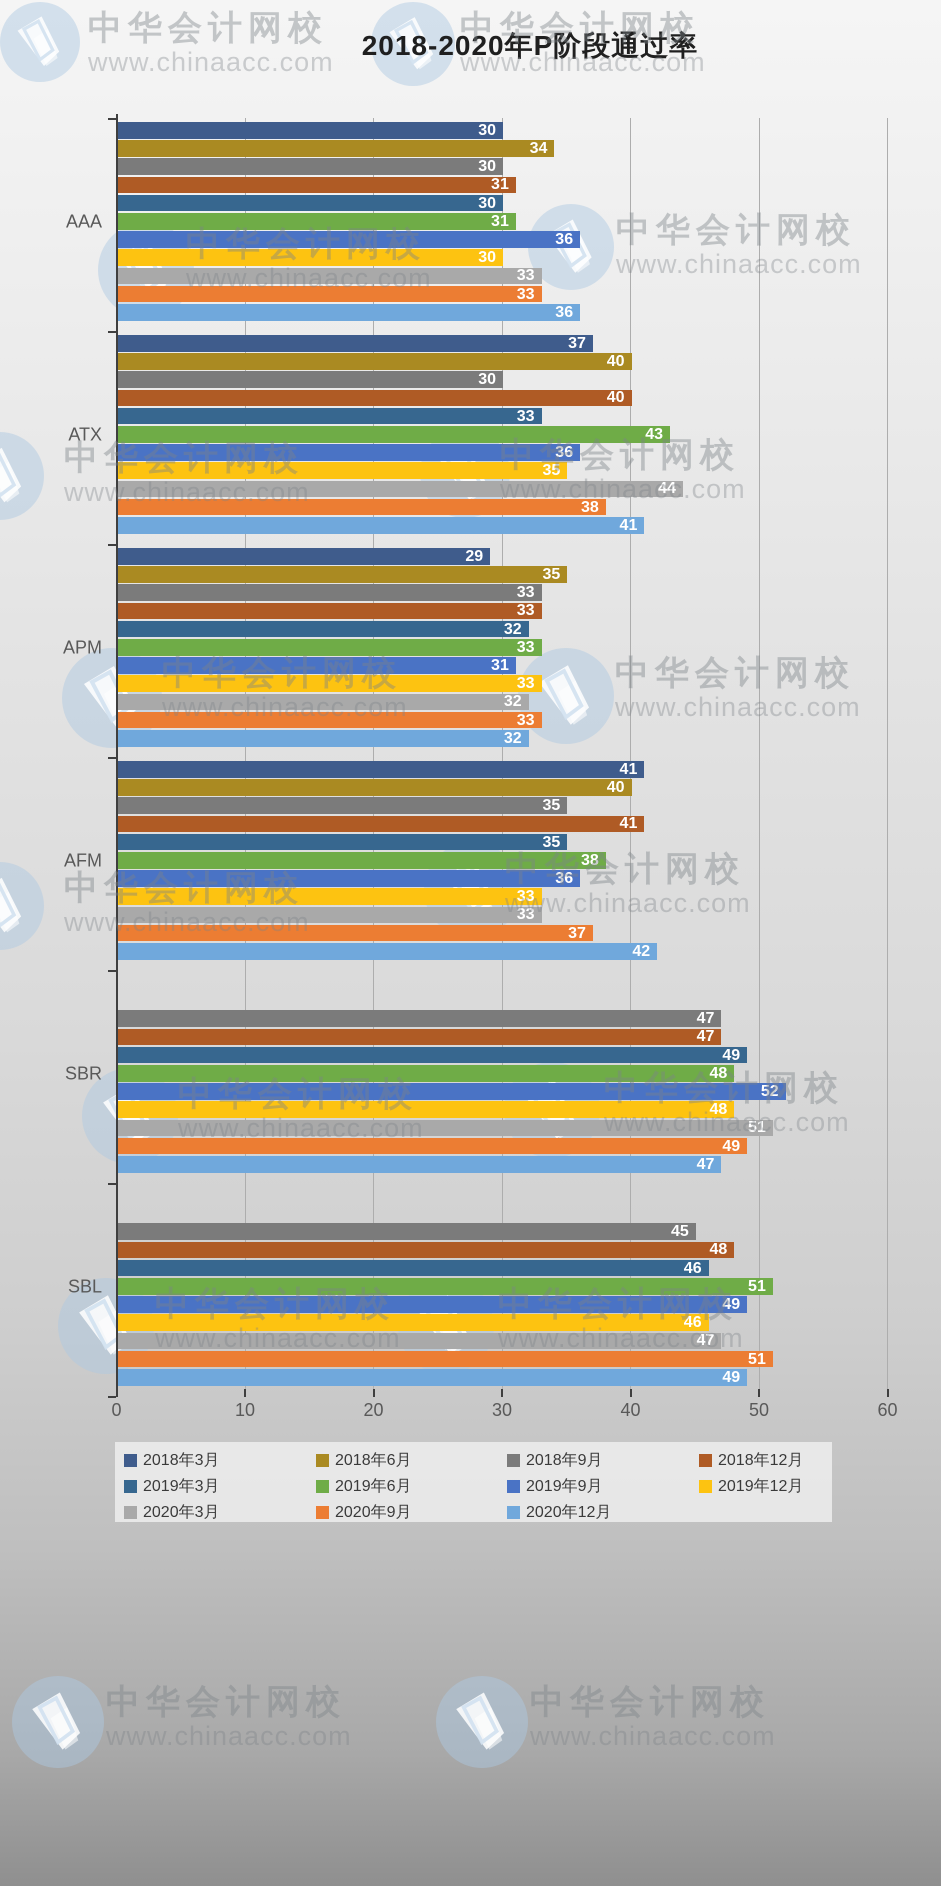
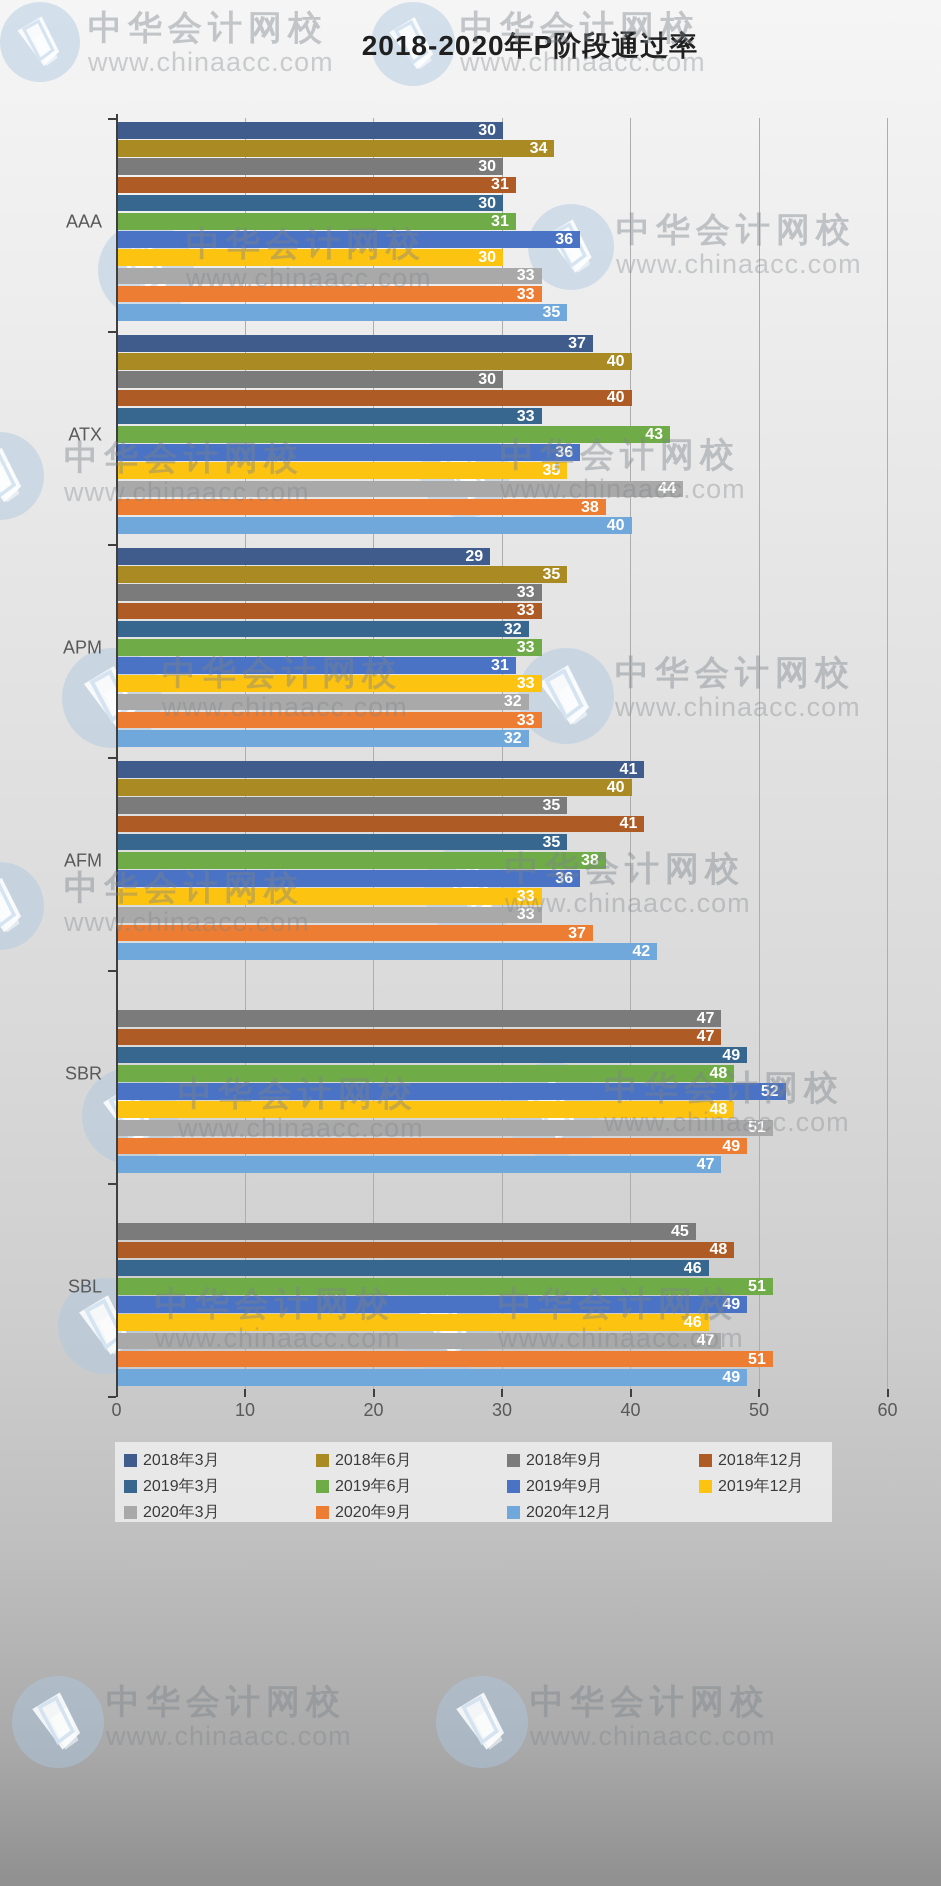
2020年12月/AAA: 36 -> 35
2020年12月/ATX: 41 -> 40
